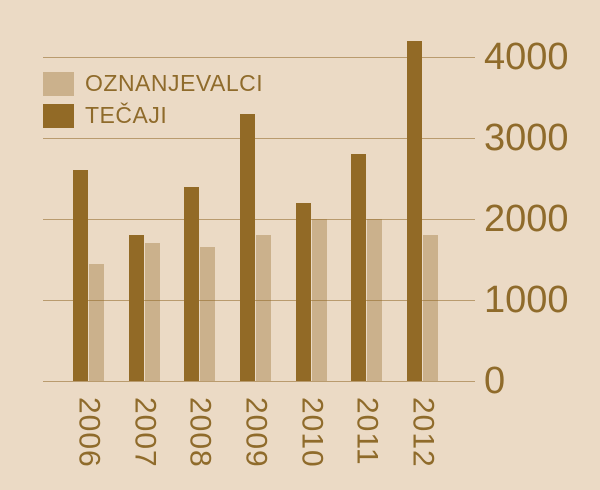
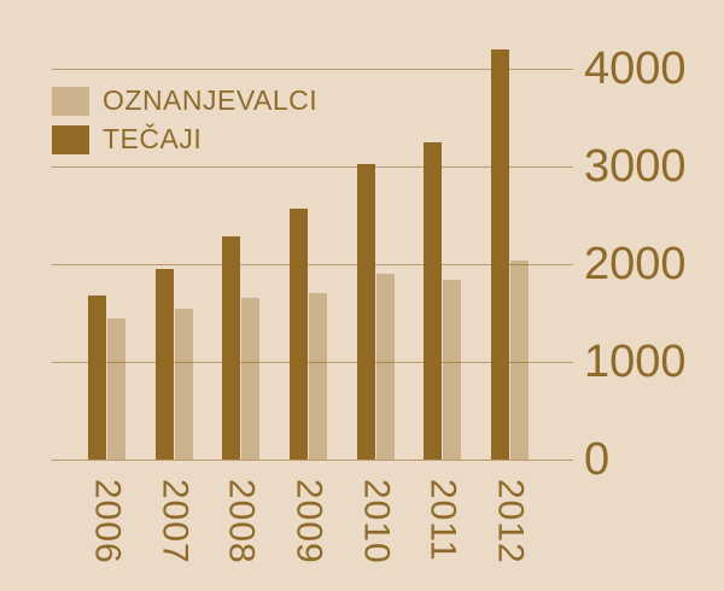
TEČAJI/2006: 2600 -> 1700
OZNANJEVALCI/2007: 1700 -> 1500
TEČAJI/2007: 1800 -> 2000
TEČAJI/2008: 2400 -> 2300
OZNANJEVALCI/2009: 1800 -> 1700
TEČAJI/2009: 3300 -> 2600
OZNANJEVALCI/2010: 2000 -> 1900
TEČAJI/2010: 2200 -> 3000
OZNANJEVALCI/2011: 2000 -> 1800
TEČAJI/2011: 2800 -> 3200
OZNANJEVALCI/2012: 1800 -> 2000
